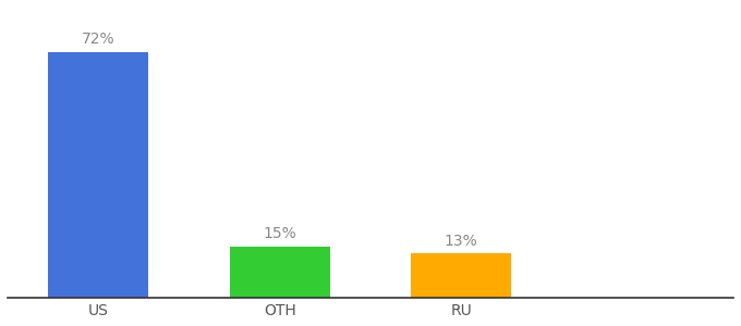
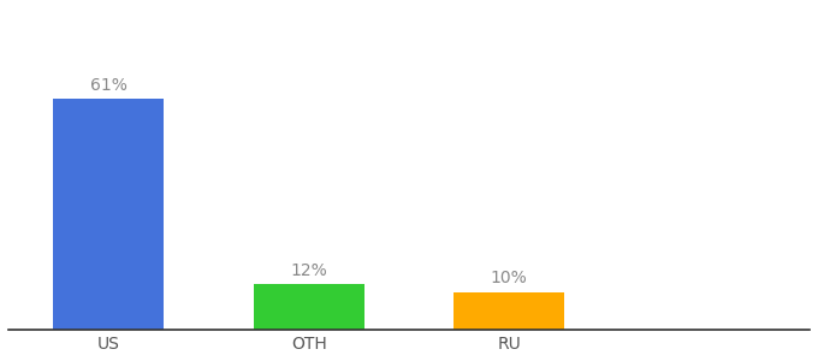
US: 72% -> 61%
OTH: 15% -> 12%
RU: 13% -> 10%
